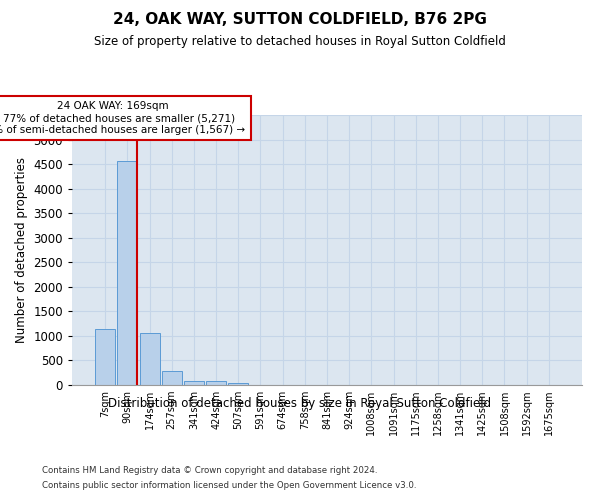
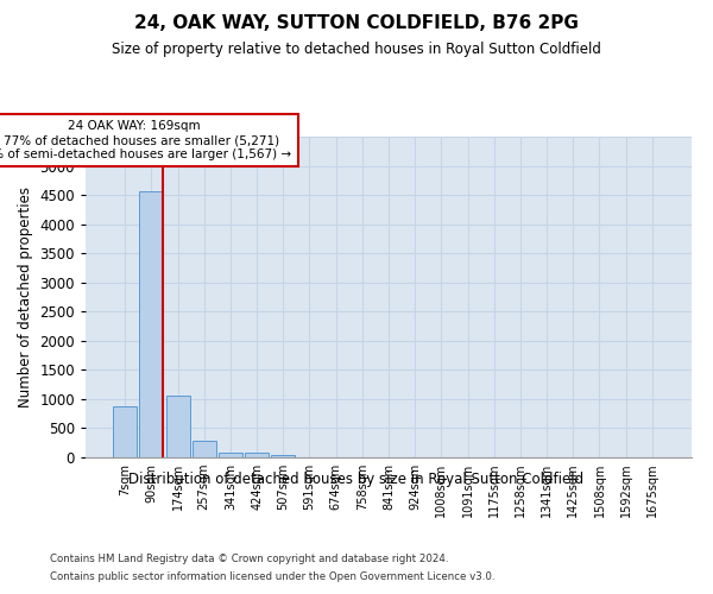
7sqm: 1150 -> 880
